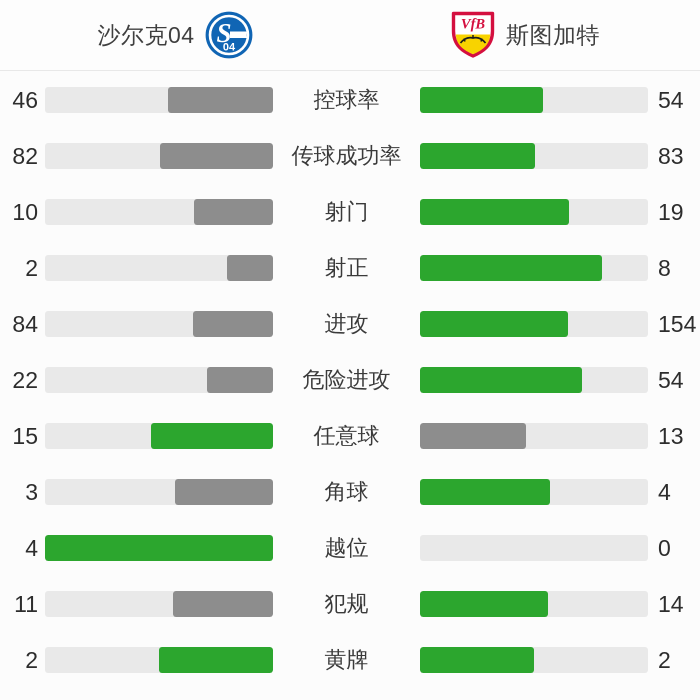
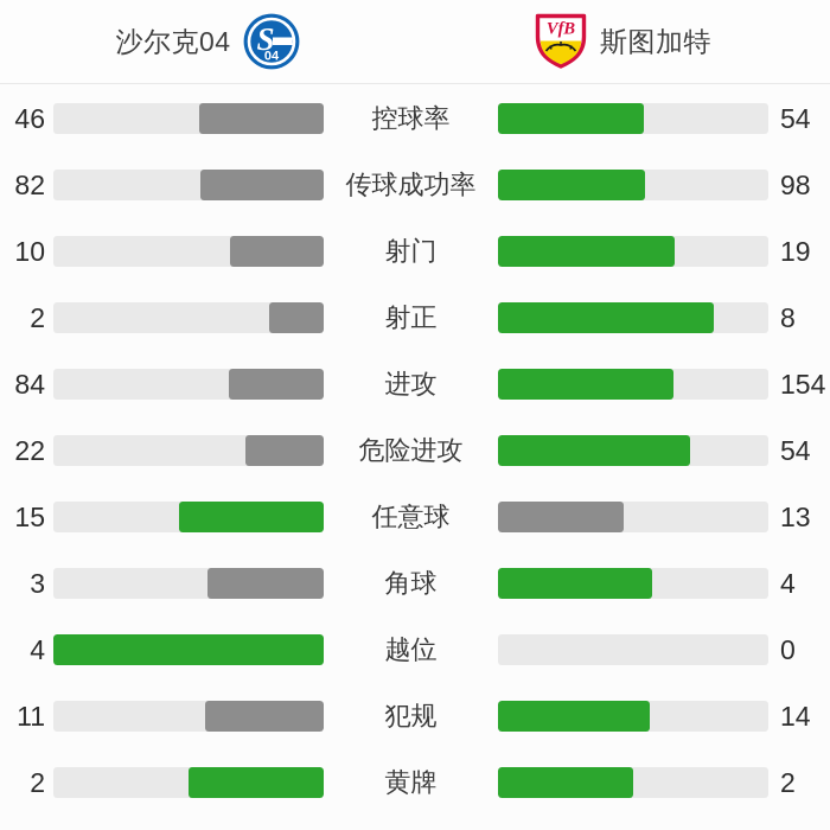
斯图加特/传球成功率: 83 -> 98
